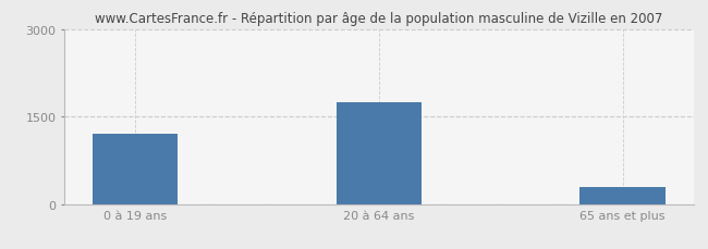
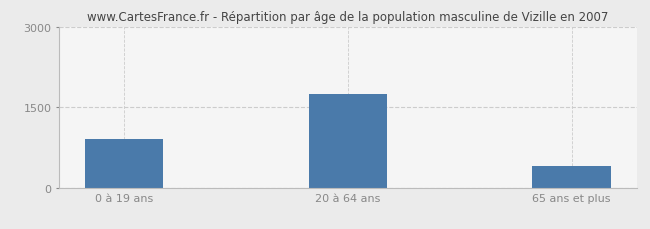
0 à 19 ans: 1200 -> 900
65 ans et plus: 300 -> 400
